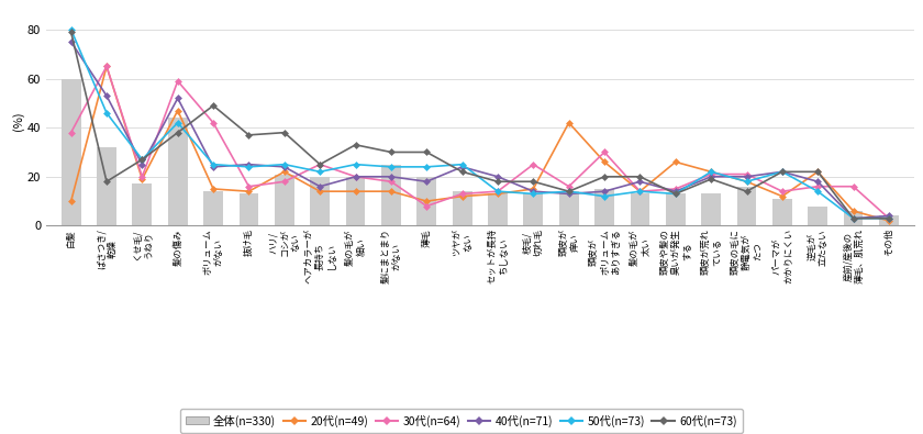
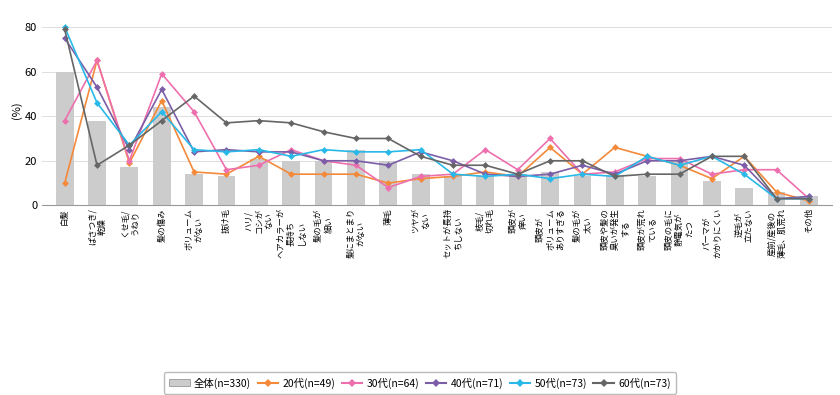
全体(n=330)/ぱさつき/ 乾燥: 32 -> 38
40代(n=71)/ヘアカラーが 長持ち しない: 16 -> 24
60代(n=73)/ヘアカラーが 長持ち しない: 25 -> 37
20代(n=49)/頭皮が 痒い: 42 -> 13
60代(n=73)/頭皮が荒れ ている: 19 -> 14
全体(n=330)/頭皮の毛に 静電気が たつ: 16 -> 20
